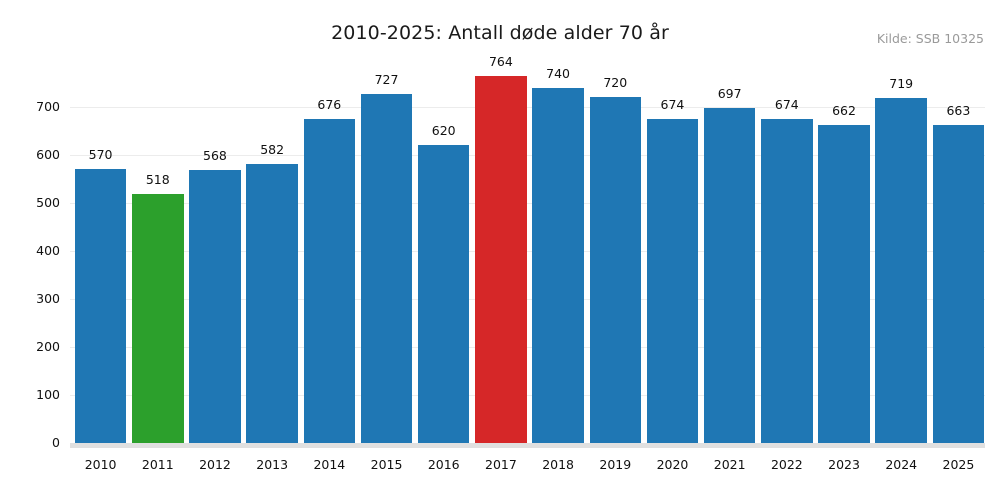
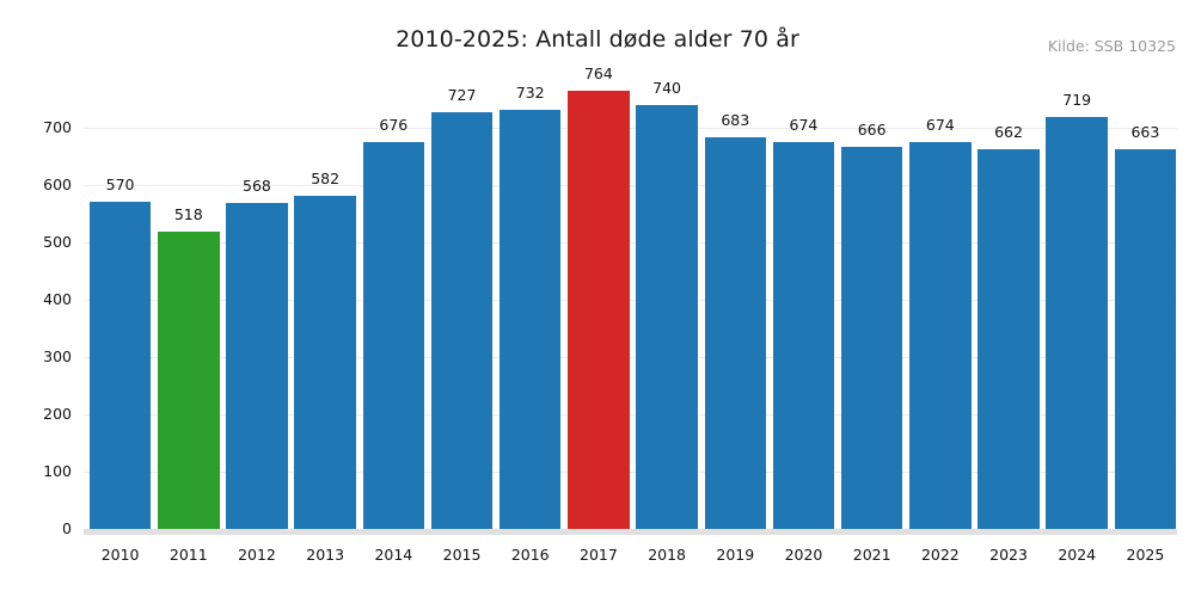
2016: 620 -> 732
2019: 720 -> 683
2021: 697 -> 666
